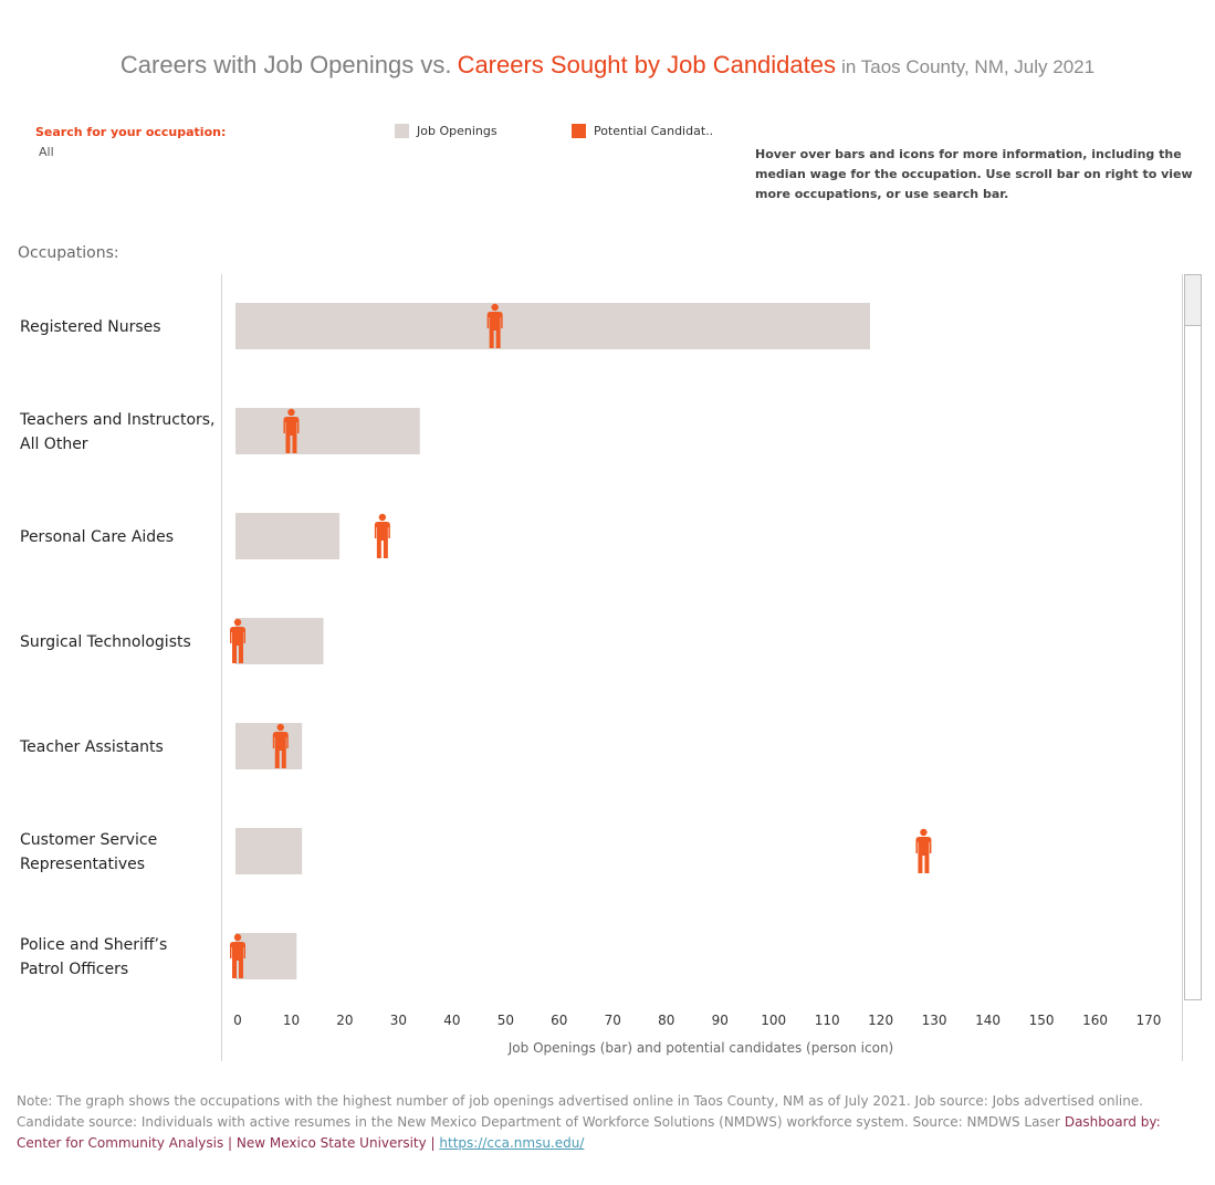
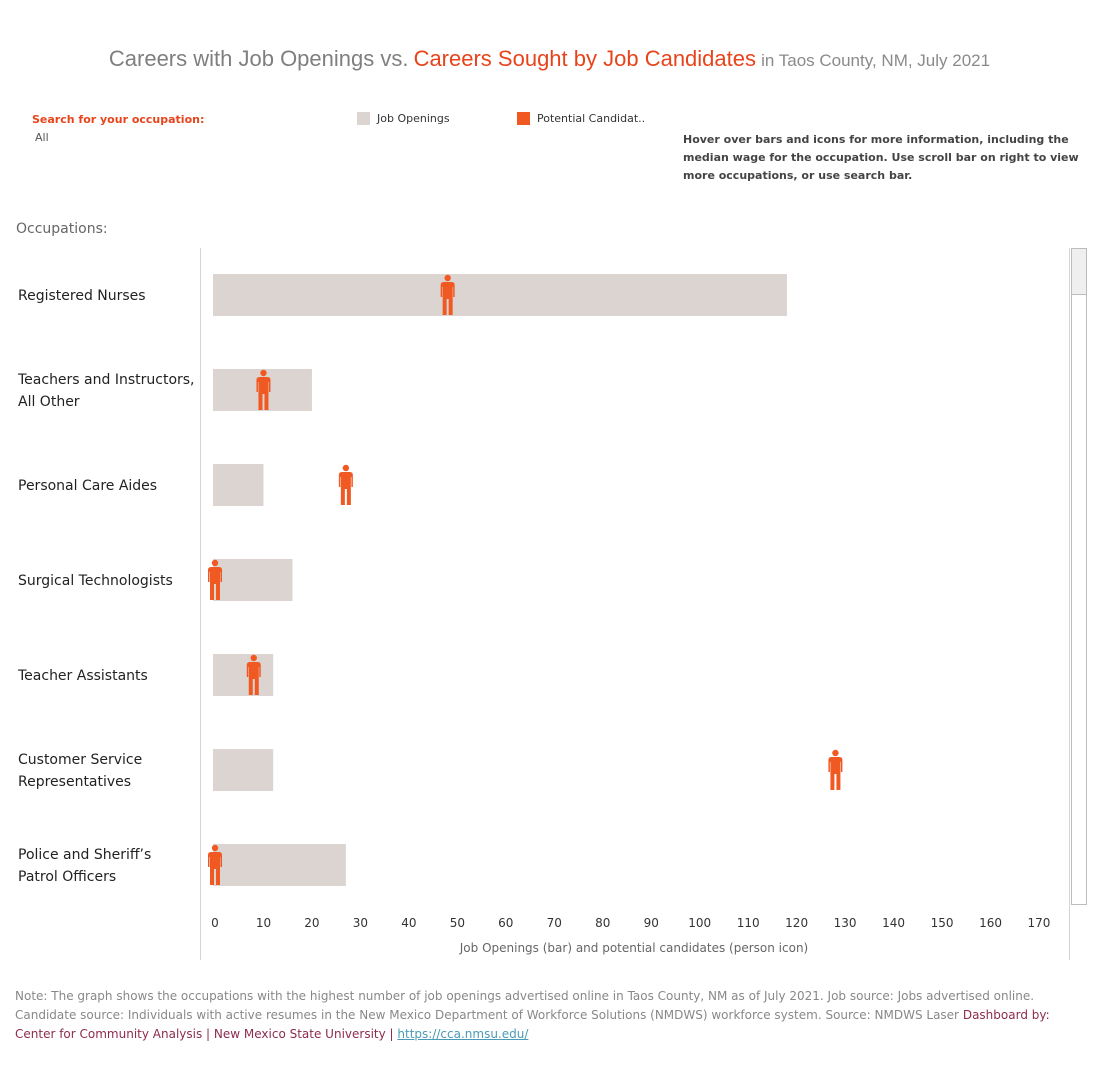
Job Openings/Teachers and Instructors, All Other: 34 -> 20
Job Openings/Personal Care Aides: 19 -> 10
Job Openings/Police and Sheriff’s Patrol Officers: 11 -> 27
